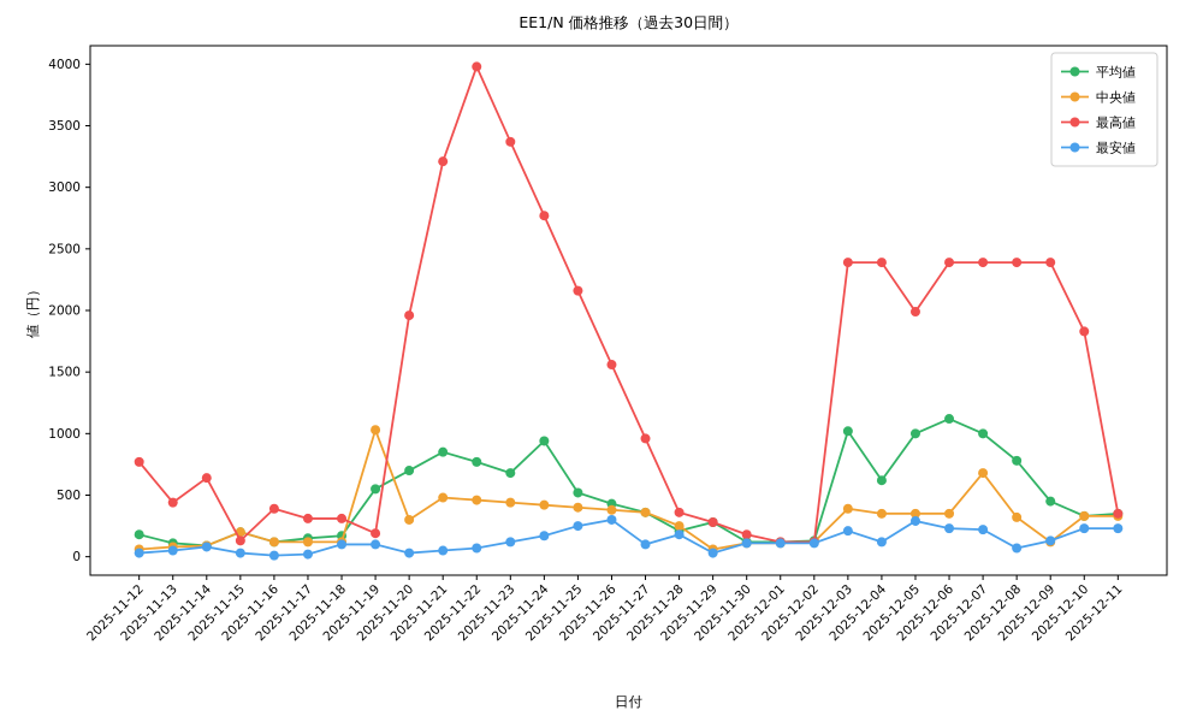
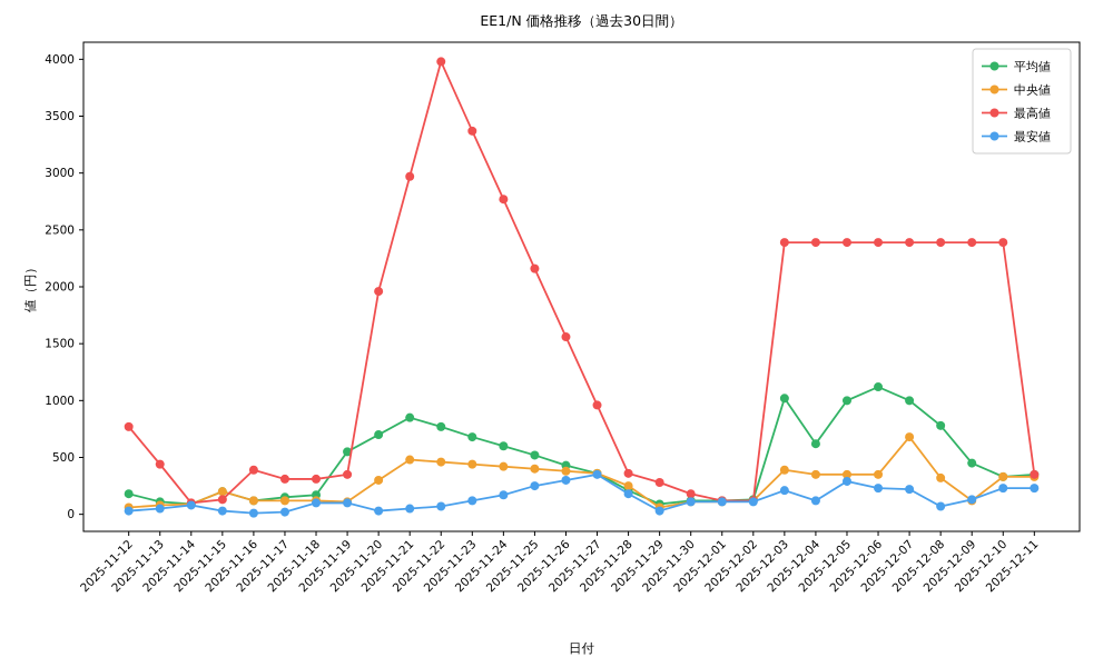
最高値/2025-11-14: 640 -> 100
中央値/2025-11-19: 1030 -> 110
最高値/2025-11-19: 190 -> 350
最高値/2025-11-21: 3210 -> 2970
平均値/2025-11-24: 940 -> 600
最安値/2025-11-27: 100 -> 350
平均値/2025-11-29: 280 -> 90
最高値/2025-12-05: 1990 -> 2390
最高値/2025-12-10: 1830 -> 2390
